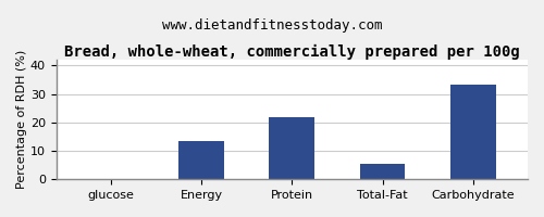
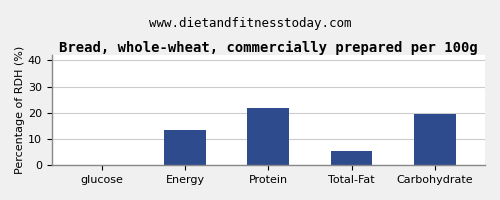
Carbohydrate: 33.3 -> 19.5
